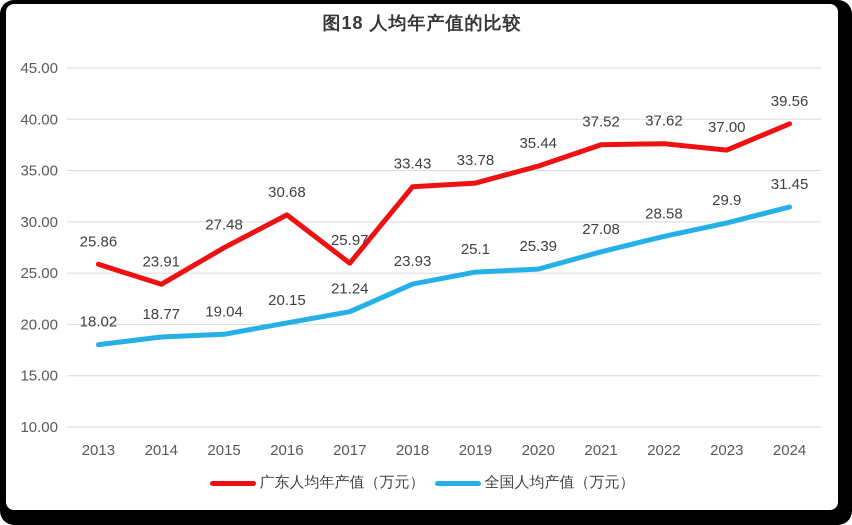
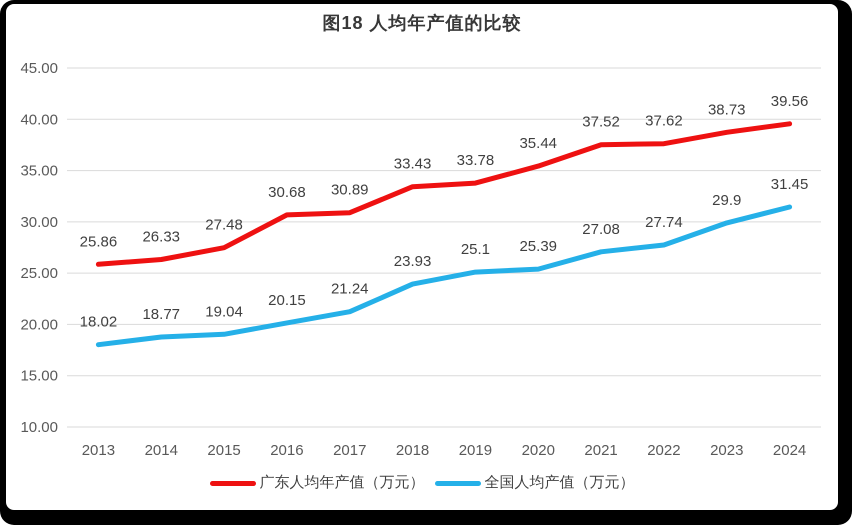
广东人均年产值（万元）/2014: 23.91 -> 26.33
广东人均年产值（万元）/2017: 25.97 -> 30.89
全国人均产值（万元）/2022: 28.58 -> 27.74
广东人均年产值（万元）/2023: 37.00 -> 38.73
